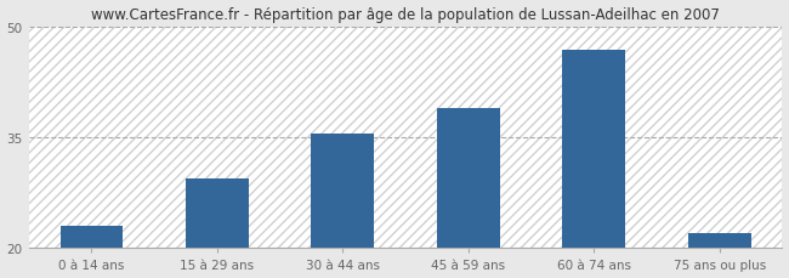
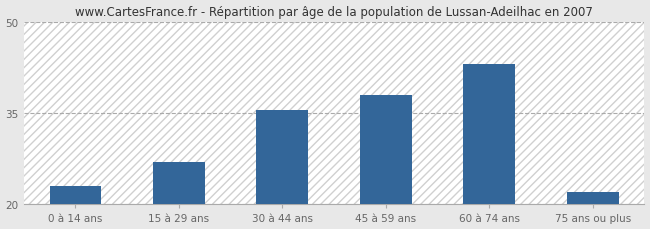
15 à 29 ans: 29.4 -> 27.0
45 à 59 ans: 39.0 -> 38.0
60 à 74 ans: 46.8 -> 43.0
